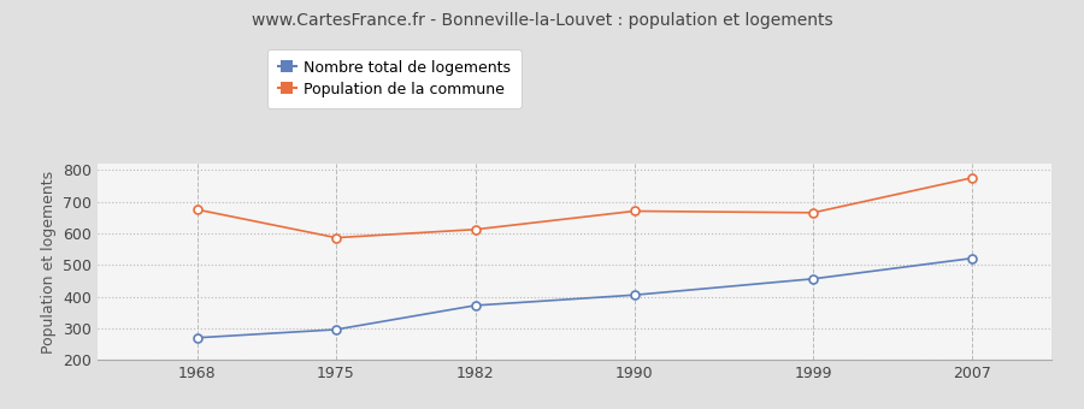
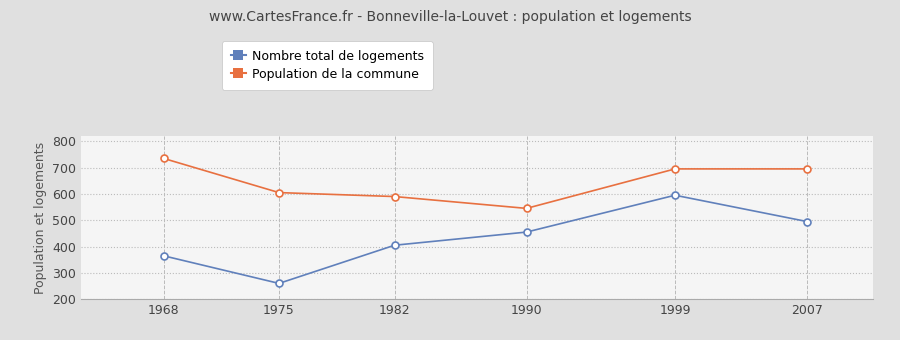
Nombre total de logements/1968: 270 -> 365
Population de la commune/1968: 675 -> 735
Nombre total de logements/1975: 296 -> 260
Population de la commune/1975: 586 -> 605
Nombre total de logements/1982: 372 -> 405
Population de la commune/1982: 612 -> 590
Nombre total de logements/1990: 405 -> 455
Population de la commune/1990: 670 -> 545
Nombre total de logements/1999: 456 -> 595
Population de la commune/1999: 665 -> 695
Nombre total de logements/2007: 521 -> 495
Population de la commune/2007: 775 -> 695
